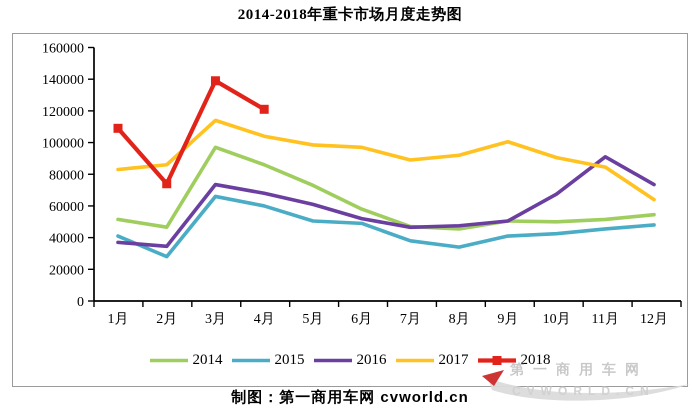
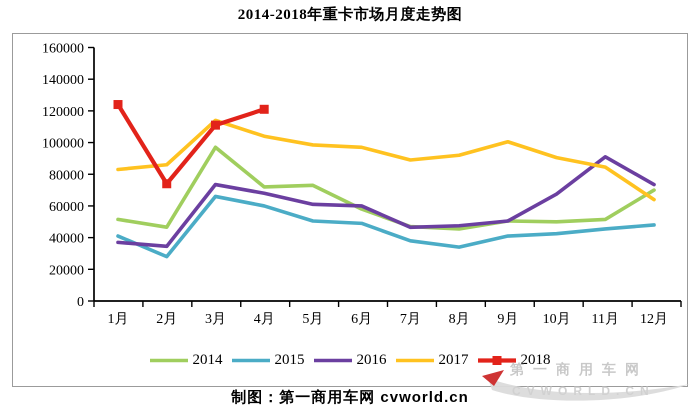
2018/1月: 109000 -> 124000
2018/3月: 139000 -> 111000
2014/4月: 86000 -> 72000
2016/6月: 52000 -> 60000
2014/12月: 54000 -> 70000
